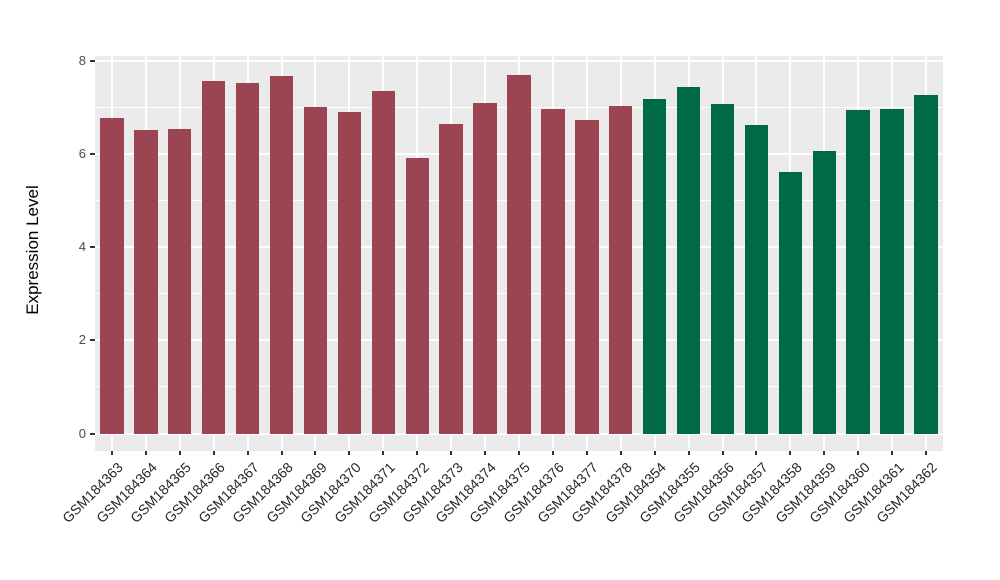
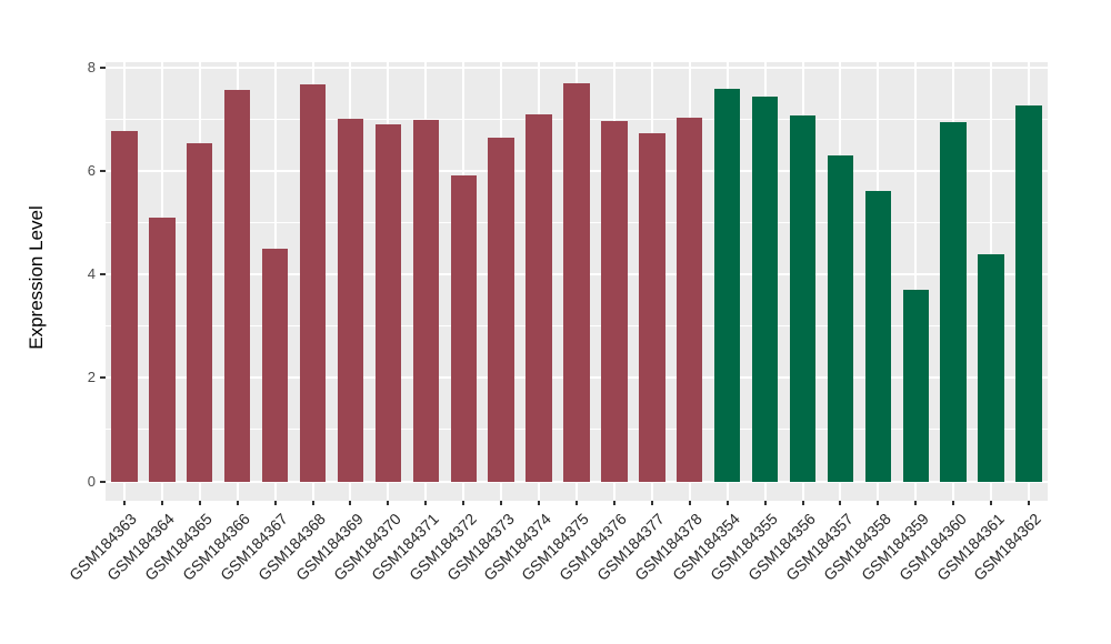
GSM184364: 6.5 -> 5.1
GSM184367: 7.5 -> 4.5
GSM184371: 7.3 -> 7.0
GSM184354: 7.2 -> 7.6
GSM184357: 6.6 -> 6.3
GSM184359: 6.1 -> 3.7
GSM184361: 7.0 -> 4.4
